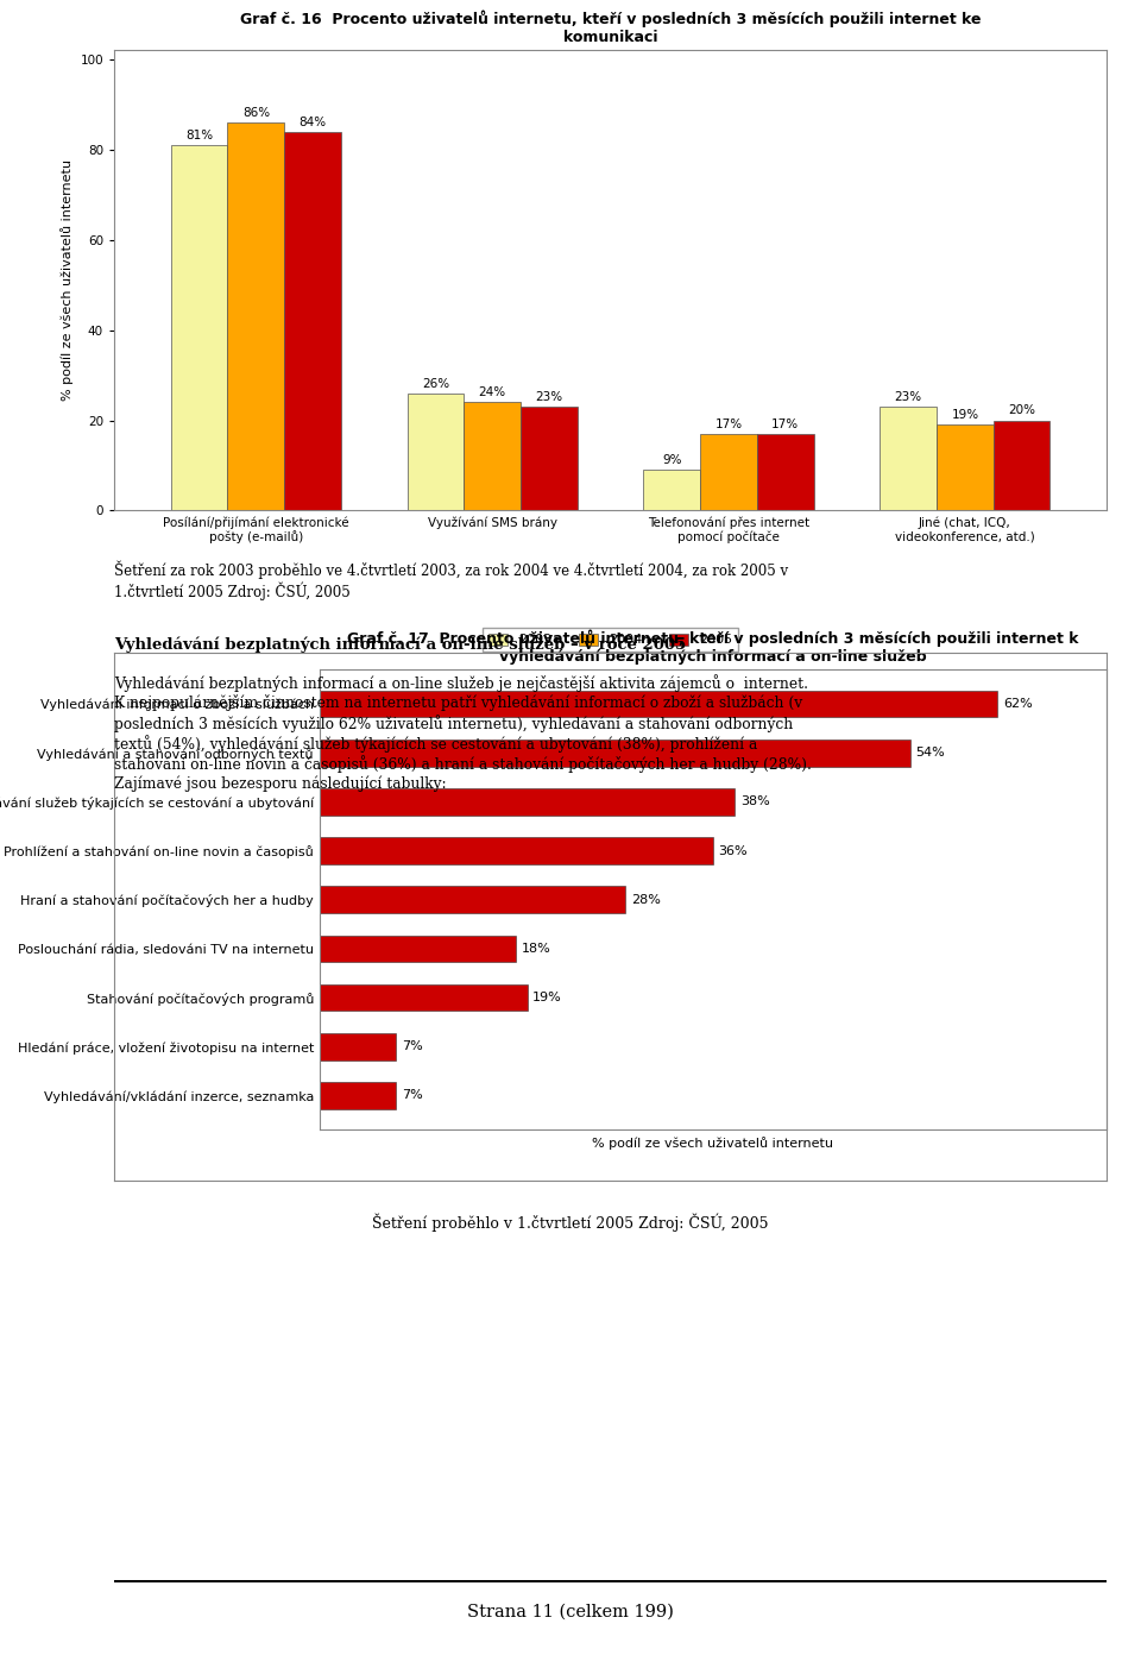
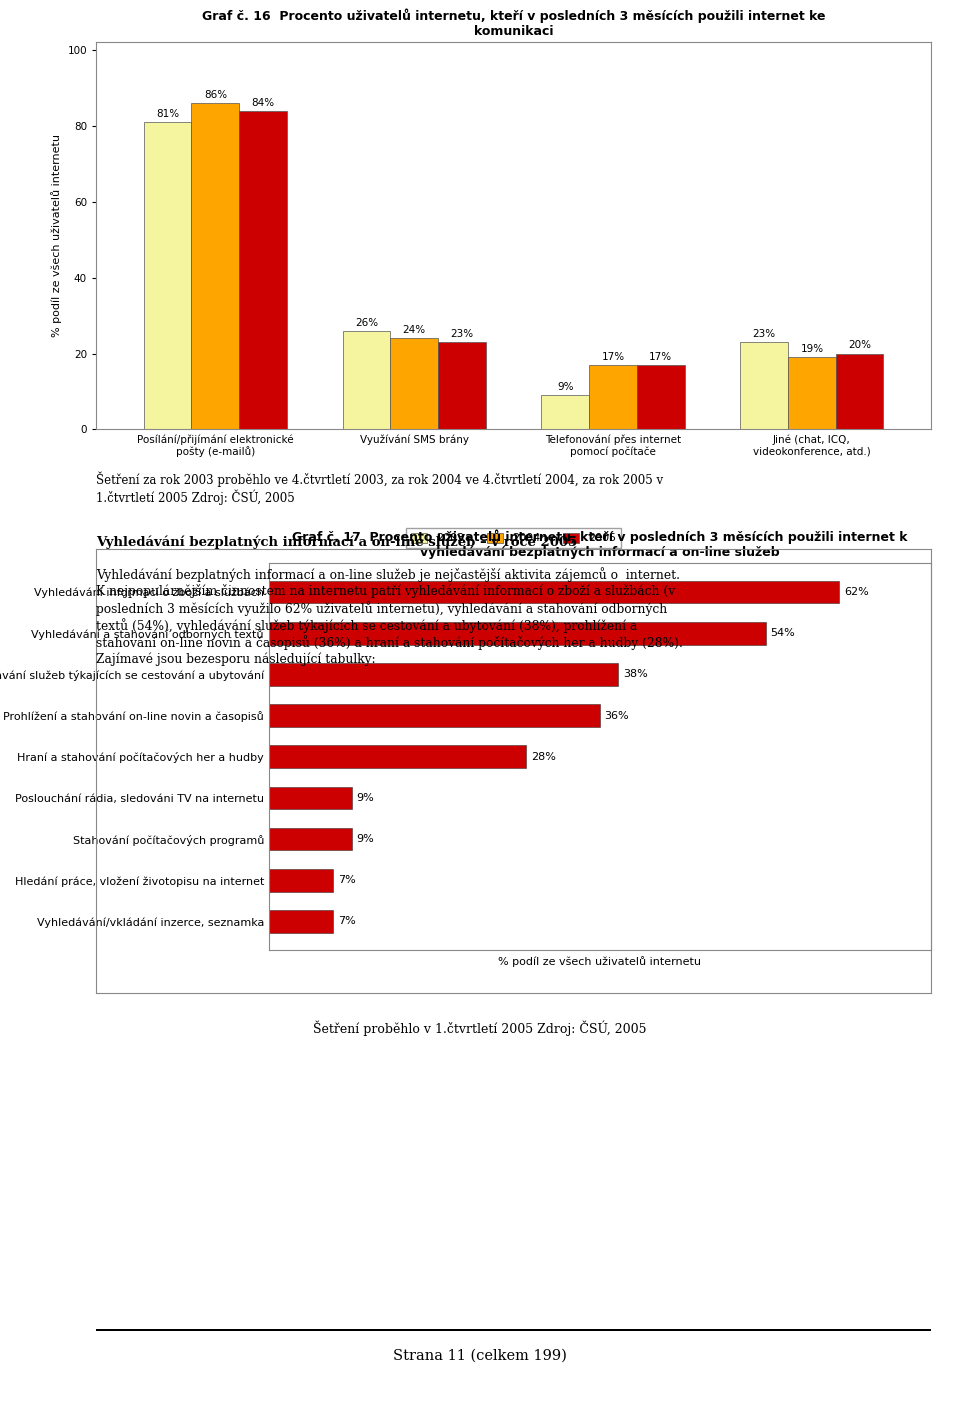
Poslouchání rádia, sledováni TV na internetu: 18% -> 9%
Stahování počítačových programů: 19% -> 9%
